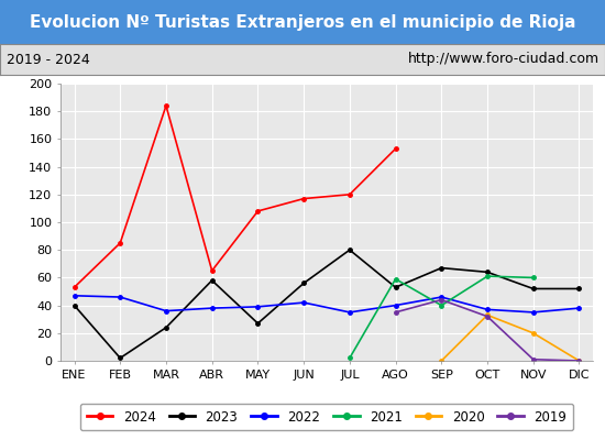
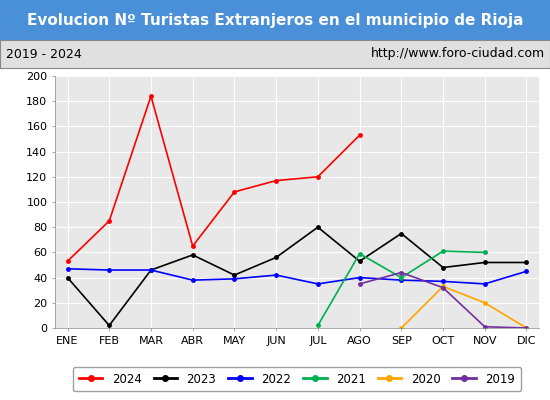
2023/MAR: 24 -> 46
2022/MAR: 36 -> 46
2023/MAY: 27 -> 42
2023/SEP: 67 -> 75
2022/SEP: 46 -> 38
2023/OCT: 64 -> 48
2022/DIC: 38 -> 45
